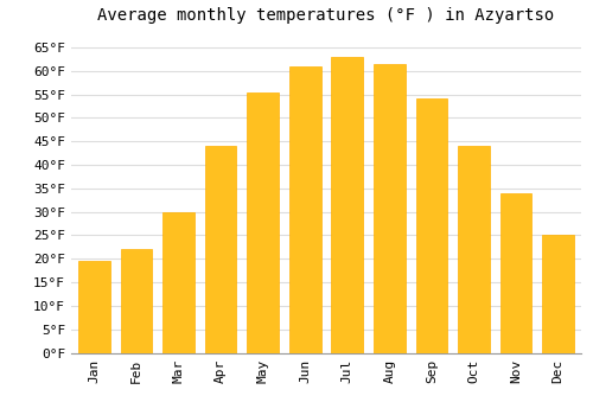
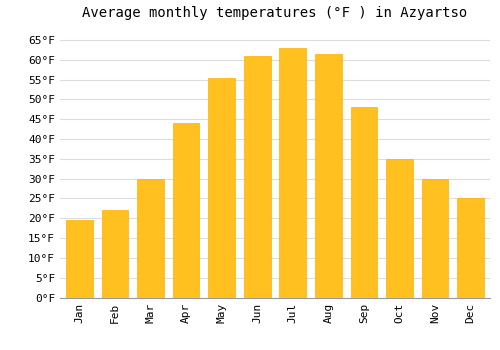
Sep: 54.0°F -> 48.0°F
Oct: 44.0°F -> 35.0°F
Nov: 34.0°F -> 30.0°F
